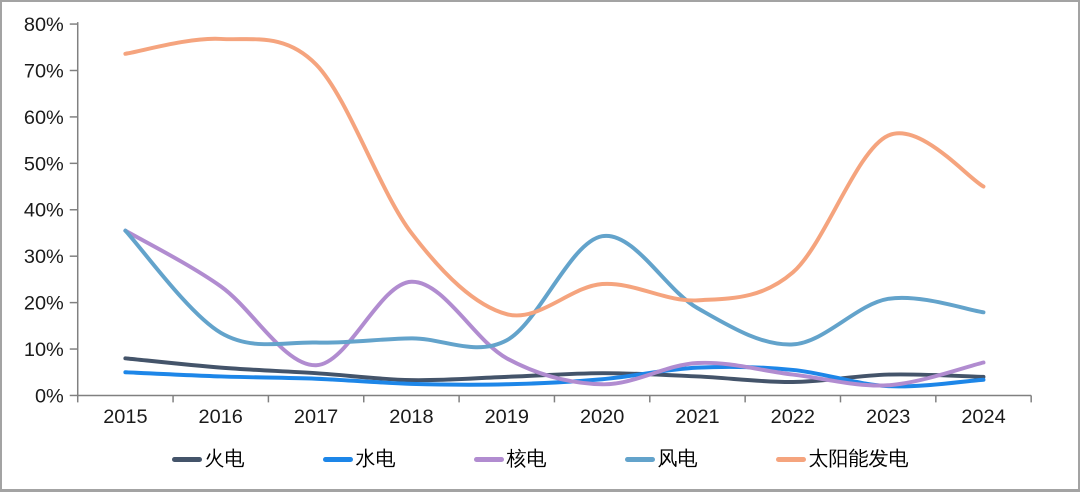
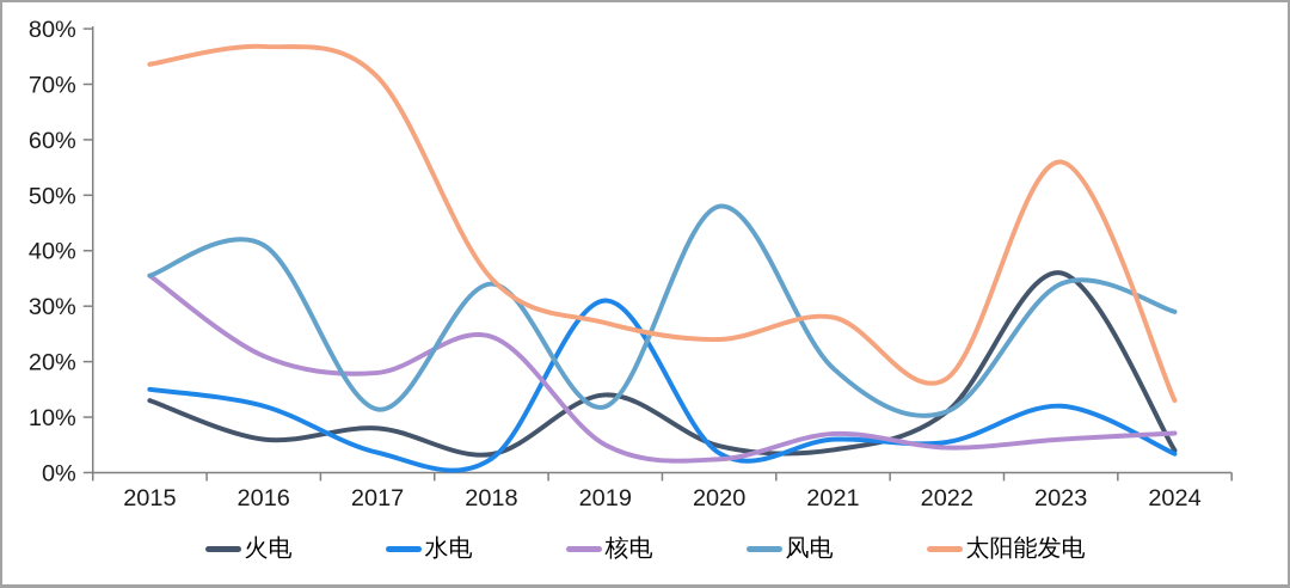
火电/2015: 8% -> 13%
水电/2015: 5% -> 15%
水电/2016: 4% -> 12%
核电/2016: 24% -> 21%
风电/2016: 14% -> 41%
火电/2017: 5% -> 8%
核电/2017: 6% -> 18%
风电/2018: 12% -> 34%
火电/2019: 4% -> 14%
水电/2019: 2% -> 31%
核电/2019: 8% -> 5%
太阳能发电/2019: 18% -> 27%
风电/2020: 34% -> 48%
太阳能发电/2021: 20% -> 28%
火电/2022: 3% -> 11%
太阳能发电/2022: 26% -> 17%
火电/2023: 4% -> 36%
水电/2023: 2% -> 12%
核电/2023: 2% -> 6%
风电/2023: 21% -> 34%
风电/2024: 18% -> 29%
太阳能发电/2024: 45% -> 13%
